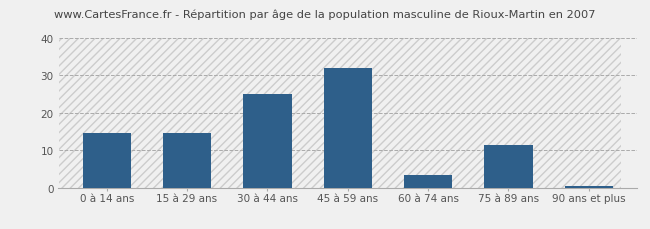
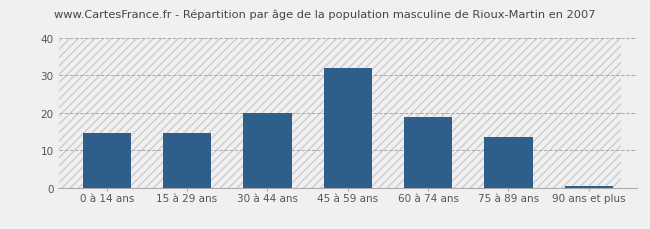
30 à 44 ans: 25.0 -> 20.0
60 à 74 ans: 3.5 -> 19.0
75 à 89 ans: 11.5 -> 13.5
